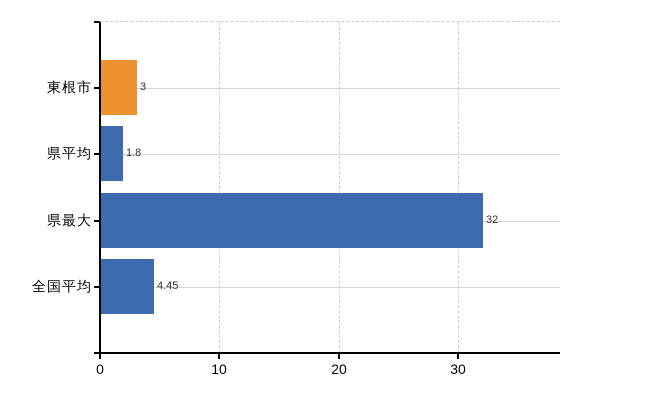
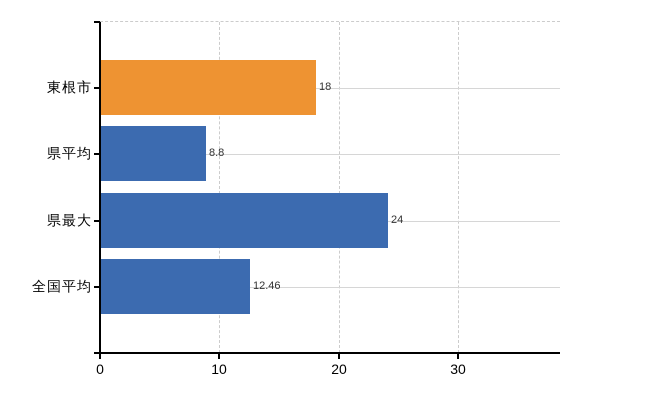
東根市: 3 -> 18
県平均: 1.8 -> 8.8
県最大: 32 -> 24
全国平均: 4.45 -> 12.46
